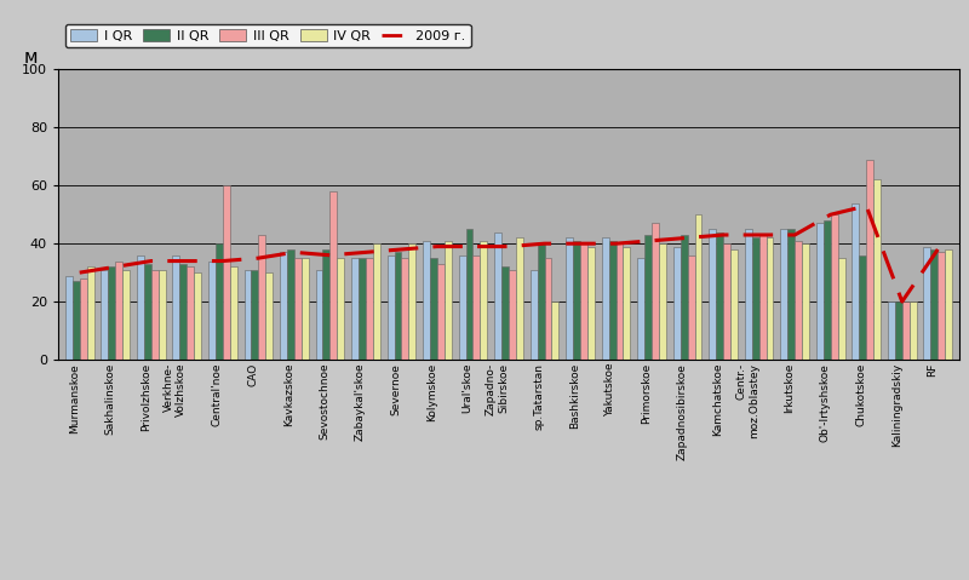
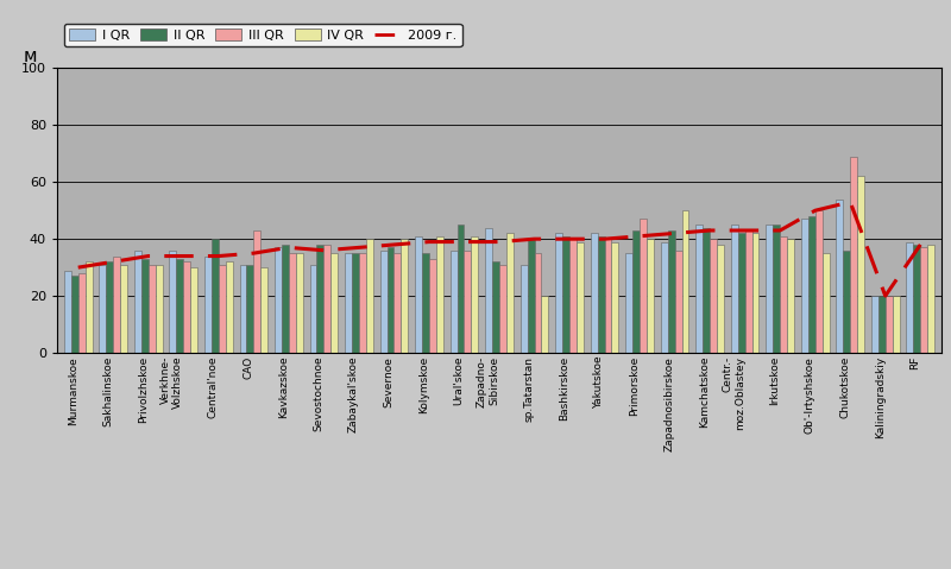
III QR/Central'noe: 60 -> 31
III QR/Sevostochnoe: 58 -> 38
